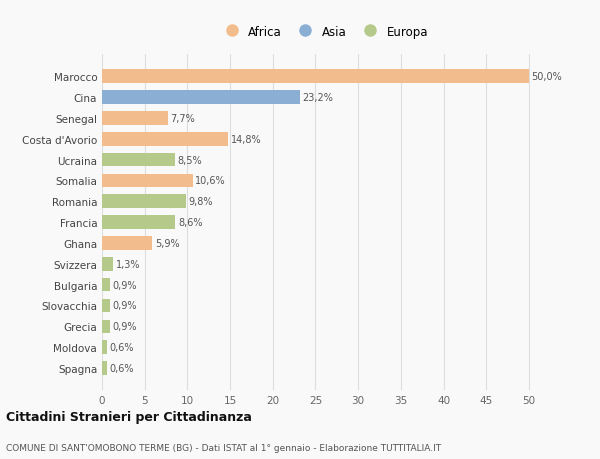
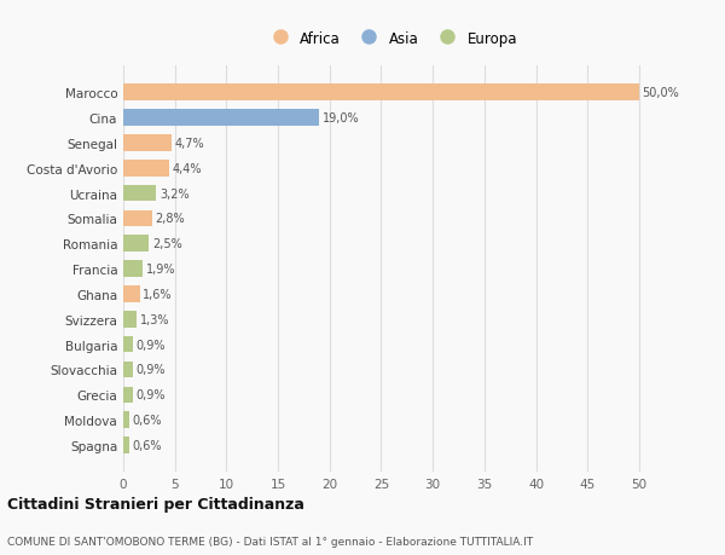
Cina: 23,2% -> 19,0%
Senegal: 7,7% -> 4,7%
Costa d'Avorio: 14,8% -> 4,4%
Ucraina: 8,5% -> 3,2%
Somalia: 10,6% -> 2,8%
Romania: 9,8% -> 2,5%
Francia: 8,6% -> 1,9%
Ghana: 5,9% -> 1,6%
